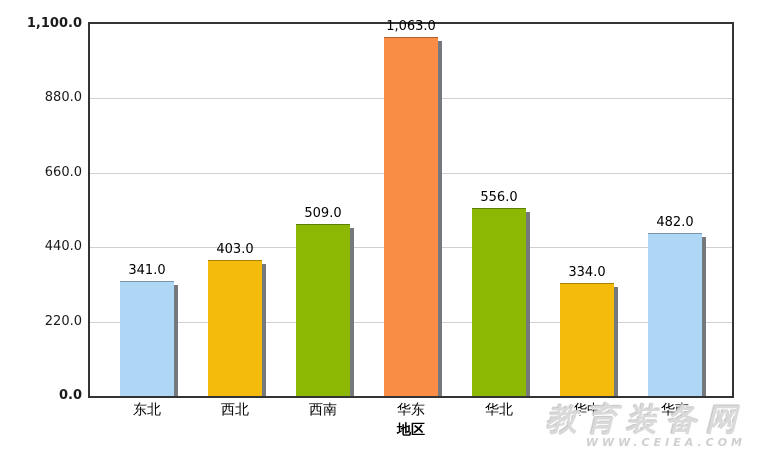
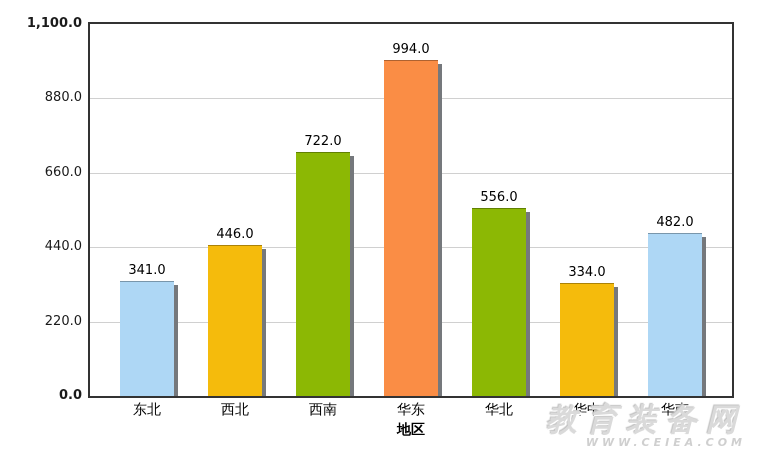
西北: 403.0 -> 446.0
西南: 509.0 -> 722.0
华东: 1,063.0 -> 994.0
